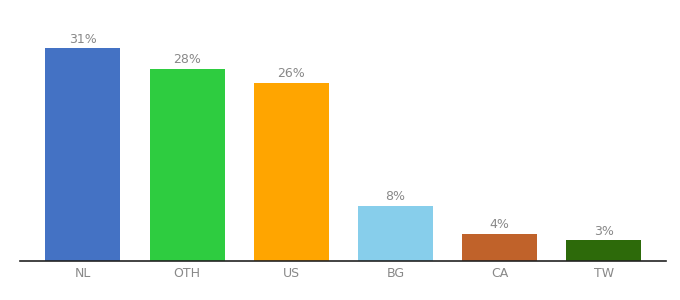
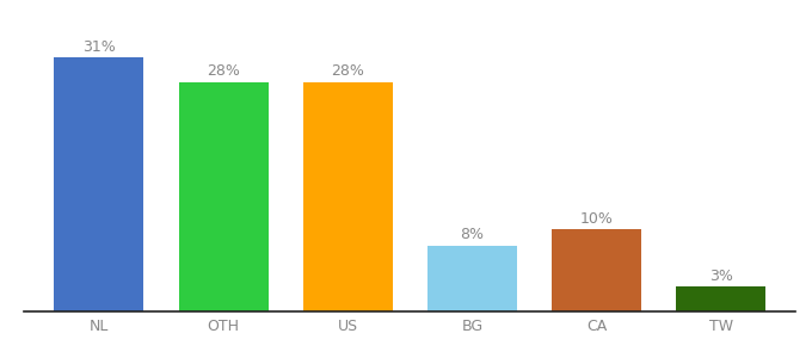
US: 26% -> 28%
CA: 4% -> 10%
